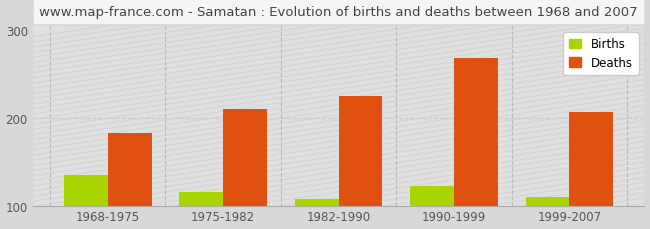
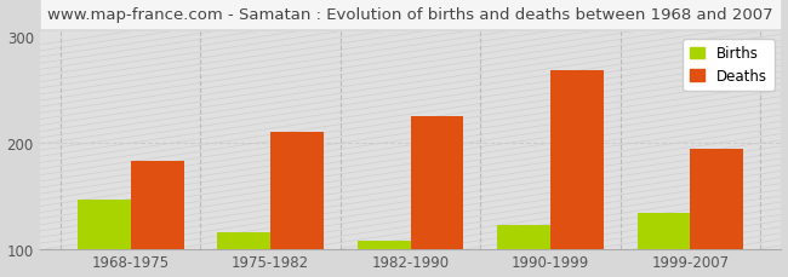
Births/1968-1975: 135 -> 146
Births/1999-2007: 110 -> 134
Deaths/1999-2007: 207 -> 194
